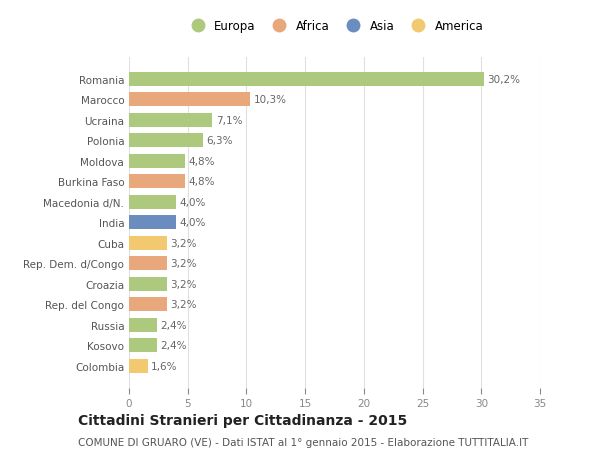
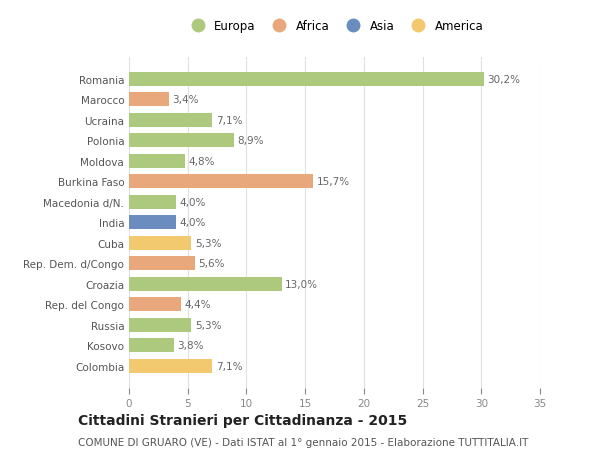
Marocco: 10,3% -> 3,4%
Polonia: 6,3% -> 8,9%
Burkina Faso: 4,8% -> 15,7%
Cuba: 3,2% -> 5,3%
Rep. Dem. d/Congo: 3,2% -> 5,6%
Croazia: 3,2% -> 13,0%
Rep. del Congo: 3,2% -> 4,4%
Russia: 2,4% -> 5,3%
Kosovo: 2,4% -> 3,8%
Colombia: 1,6% -> 7,1%
